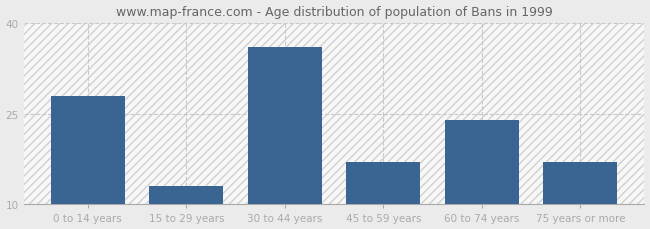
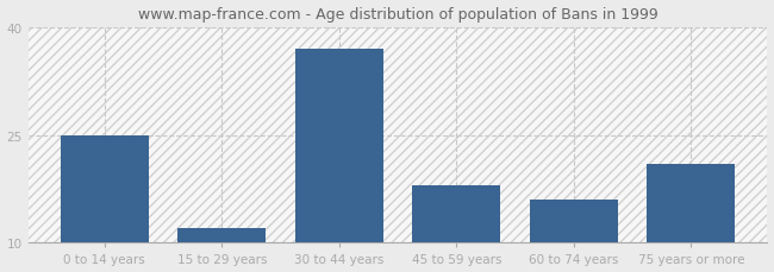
0 to 14 years: 28 -> 25
15 to 29 years: 13 -> 12
30 to 44 years: 36 -> 37
45 to 59 years: 17 -> 18
60 to 74 years: 24 -> 16
75 years or more: 17 -> 21
